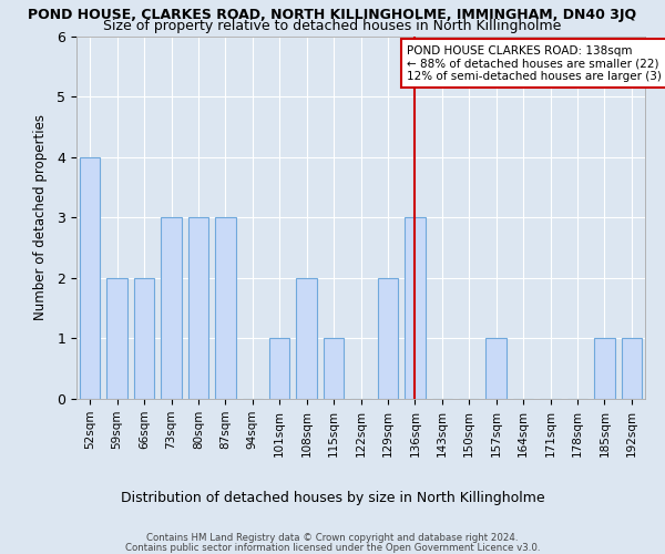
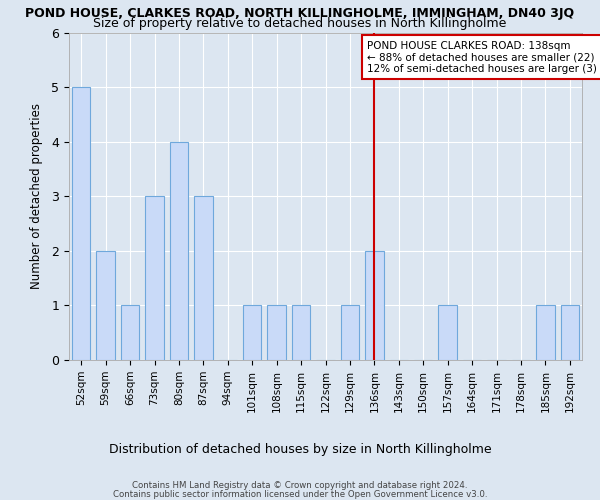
52sqm: 4 -> 5
66sqm: 2 -> 1
80sqm: 3 -> 4
108sqm: 2 -> 1
129sqm: 2 -> 1
136sqm: 3 -> 2
